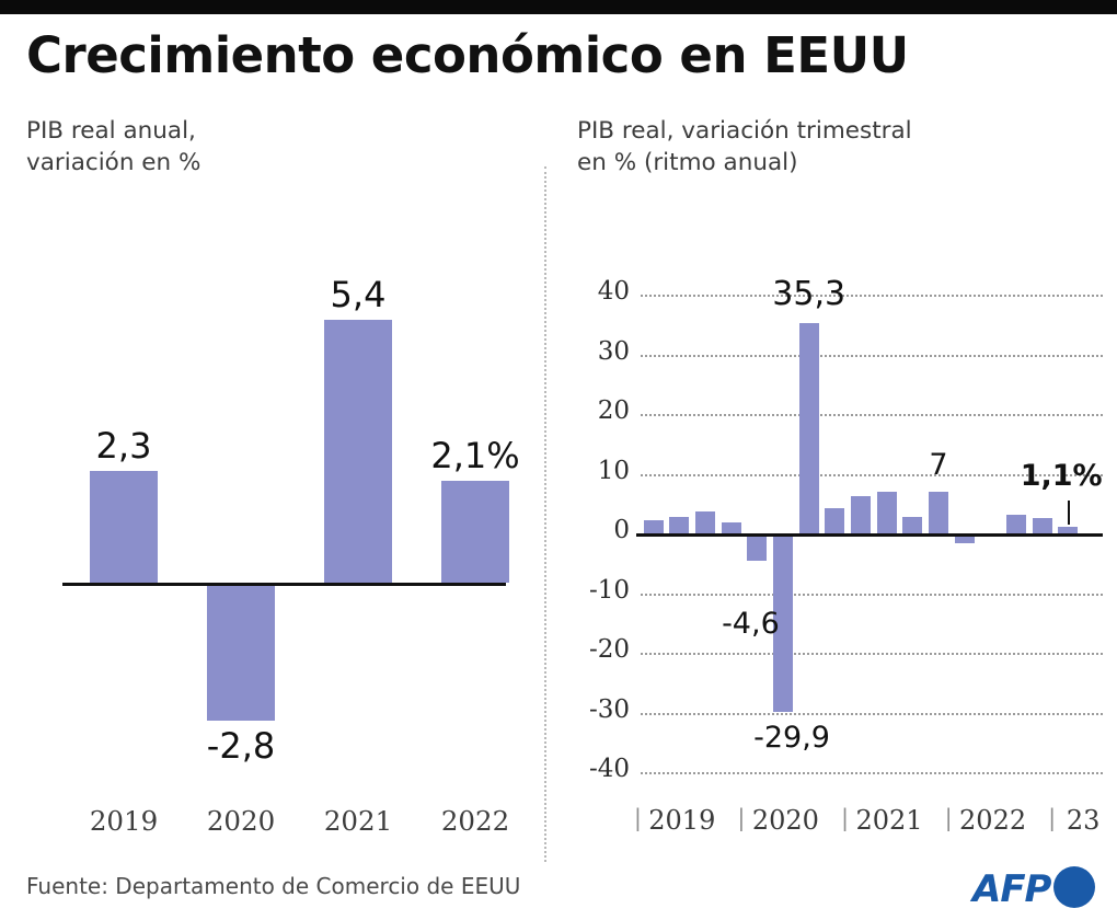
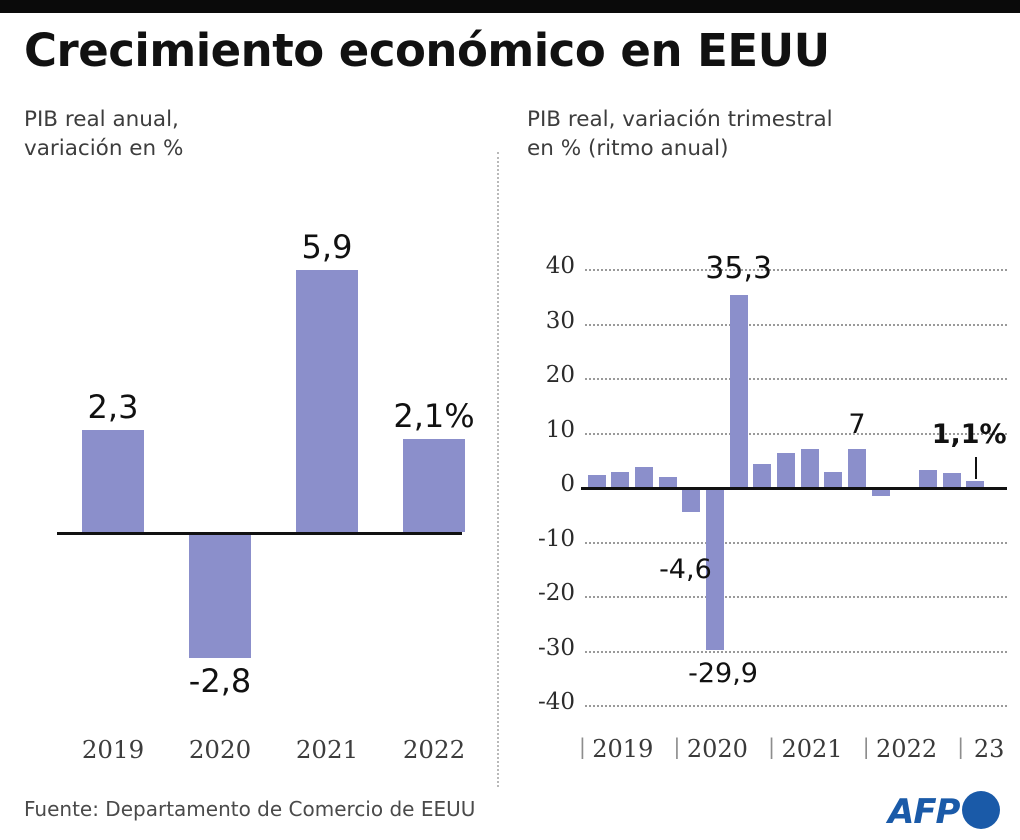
PIB real anual, variación en %/2021: 5,4 -> 5,9
